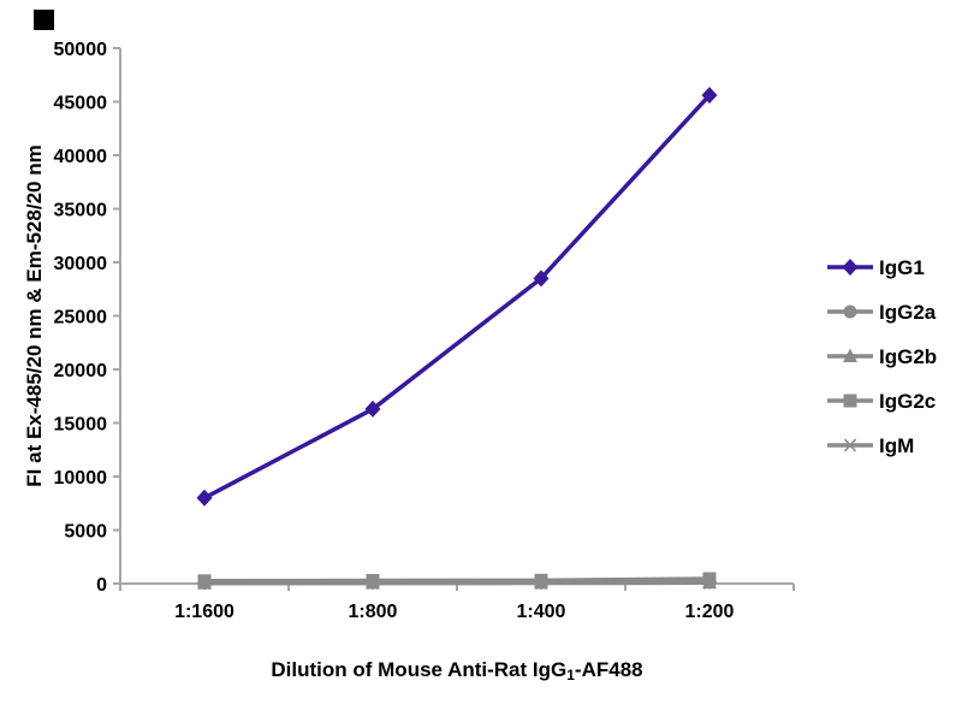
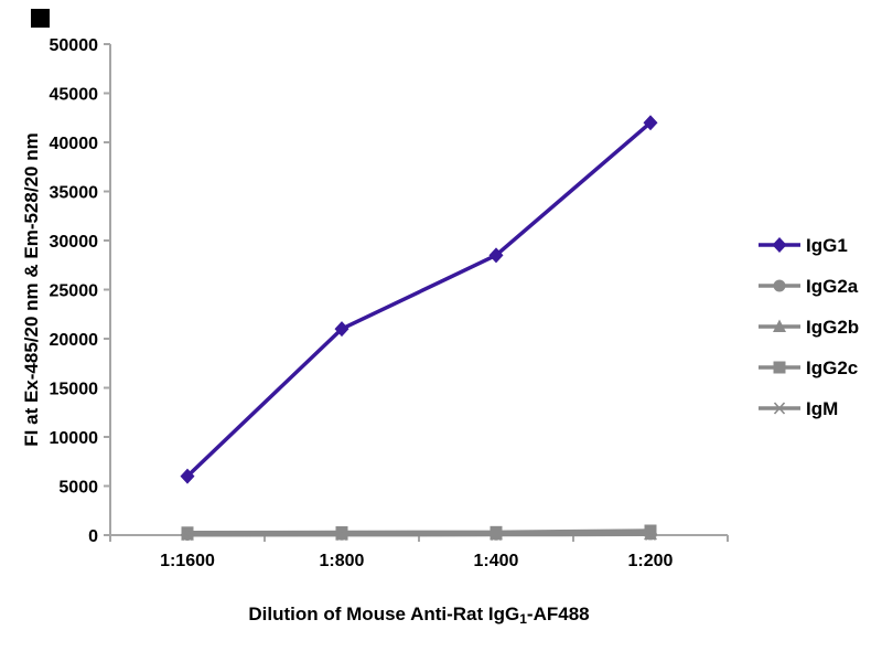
IgG1/1:1600: 8000 -> 6000
IgG1/1:800: 16000 -> 21000
IgG1/1:200: 46000 -> 42000
